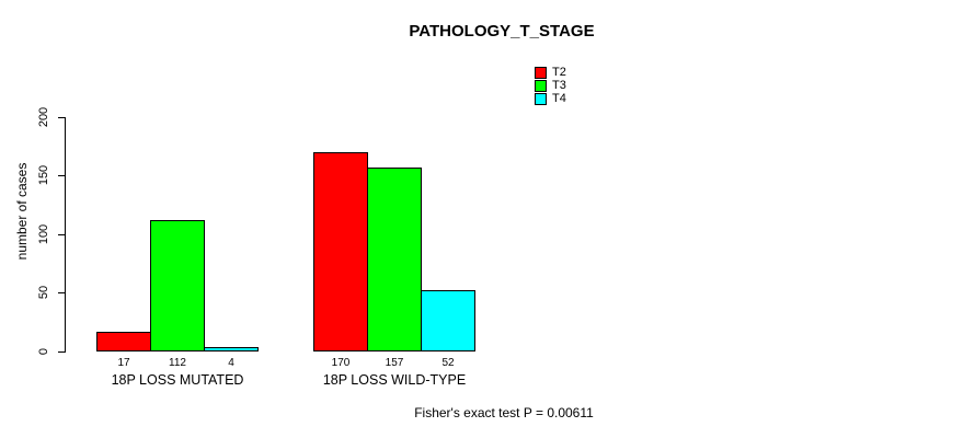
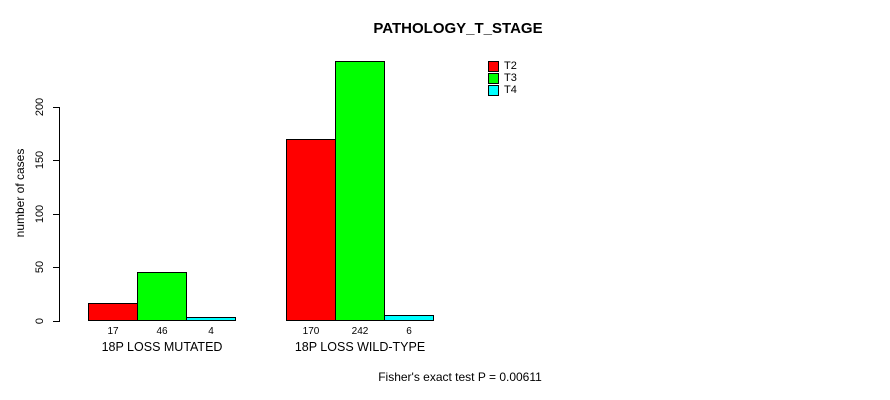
T3/18P LOSS MUTATED: 112 -> 46
T3/18P LOSS WILD-TYPE: 157 -> 242
T4/18P LOSS WILD-TYPE: 52 -> 6
